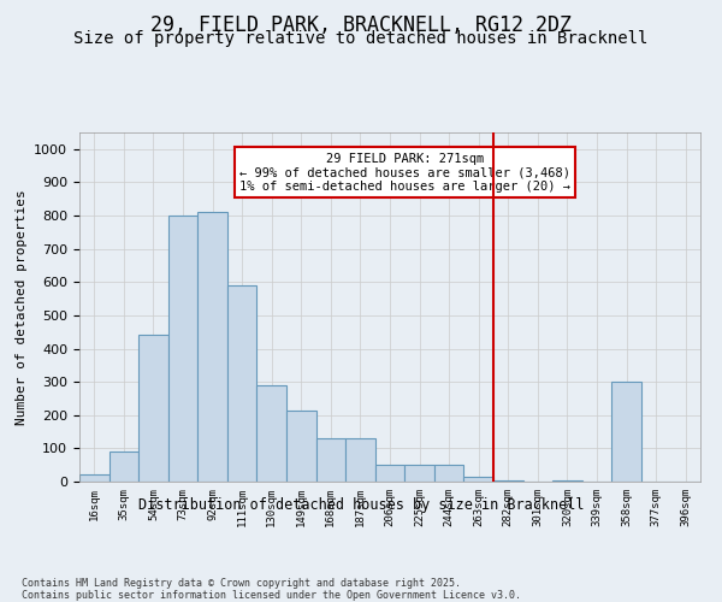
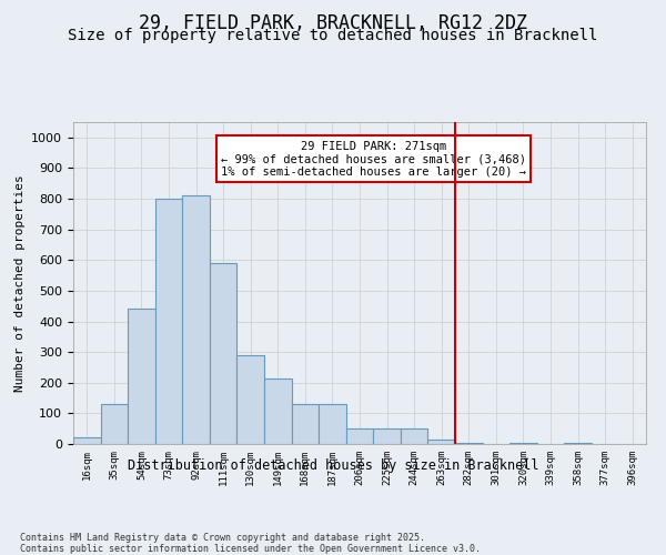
35sqm: 90 -> 130
358sqm: 300 -> 5
